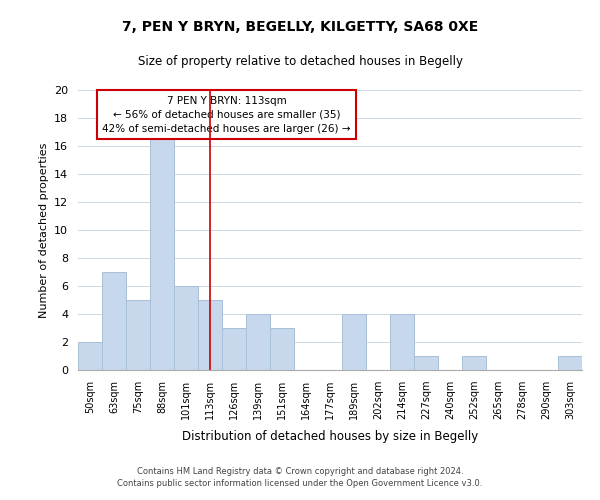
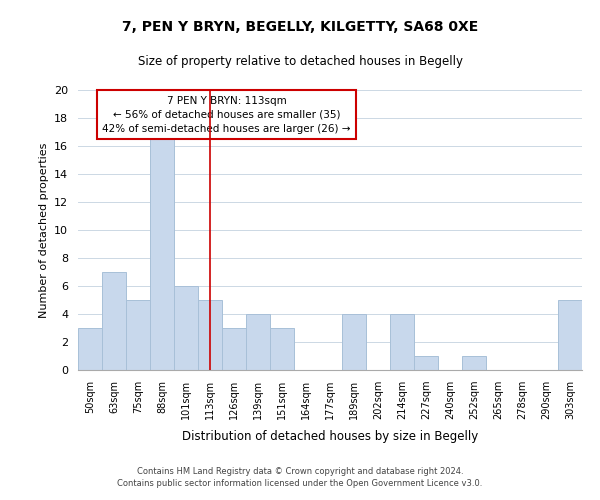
50sqm: 2 -> 3
303sqm: 1 -> 5
